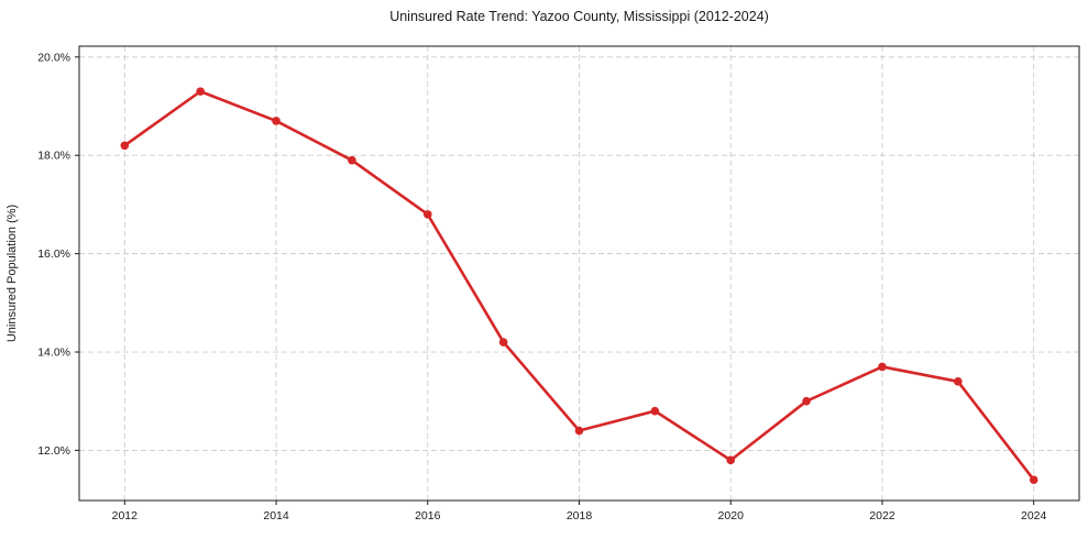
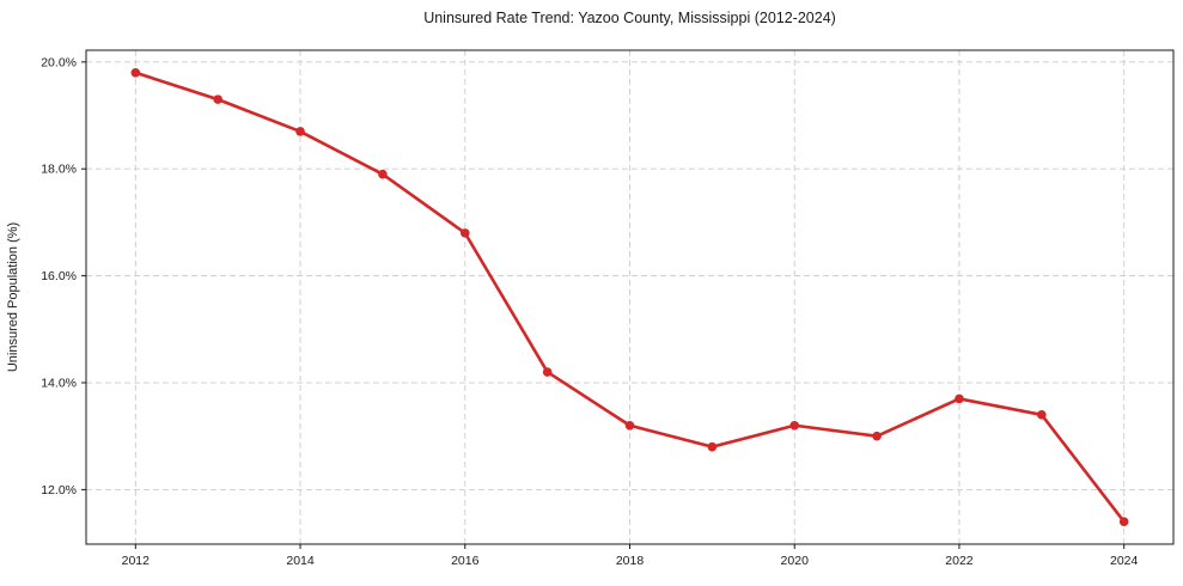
2012: 18.2% -> 19.8%
2018: 12.4% -> 13.2%
2020: 11.8% -> 13.2%
